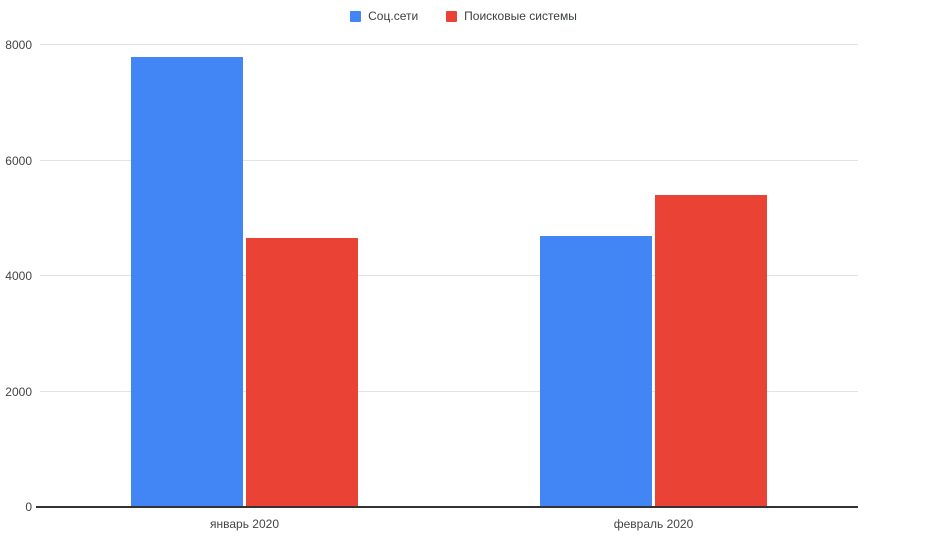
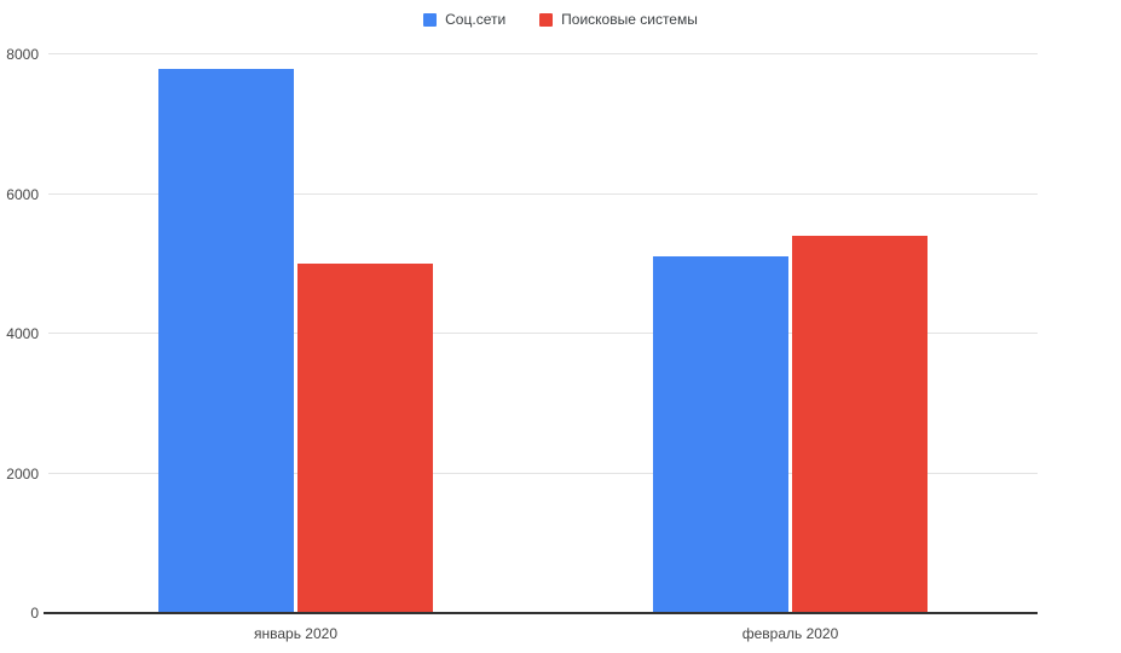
Поисковые системы/январь 2020: 4600 -> 5000
Соц.сети/февраль 2020: 4700 -> 5100
